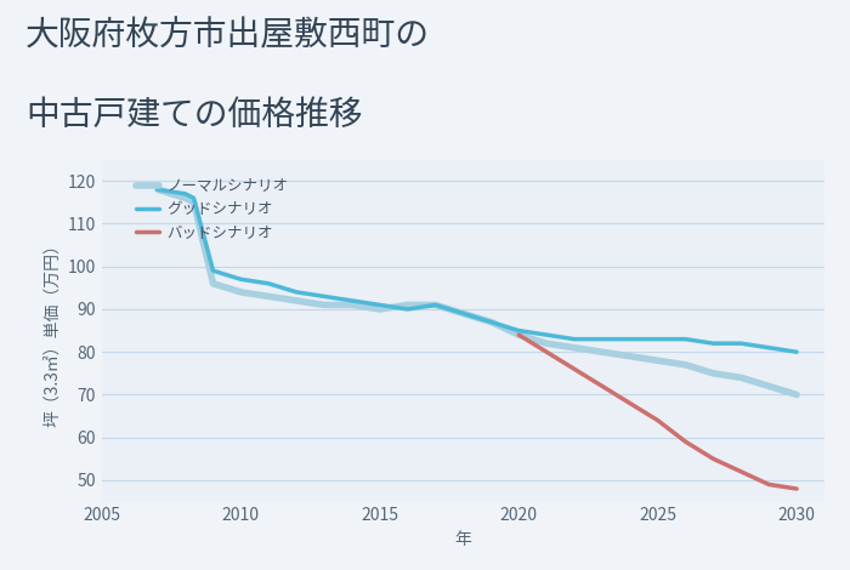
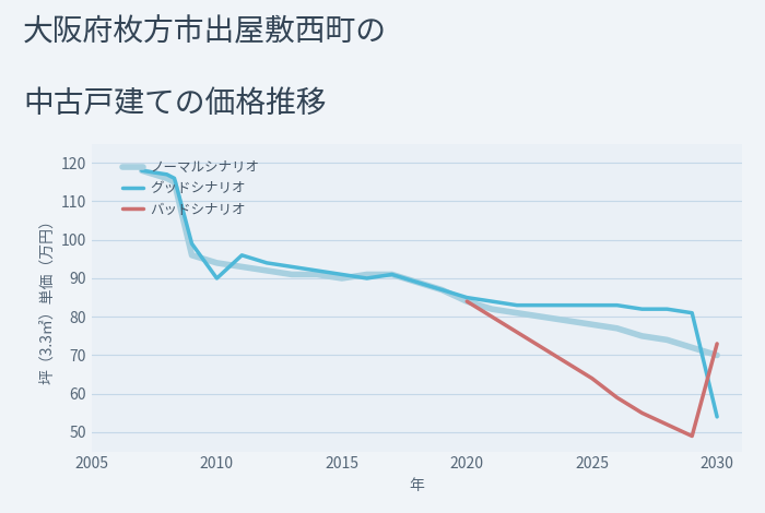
グッドシナリオ/2010: 97 -> 90
グッドシナリオ/2030: 80 -> 54
バッドシナリオ/2030: 48 -> 73
